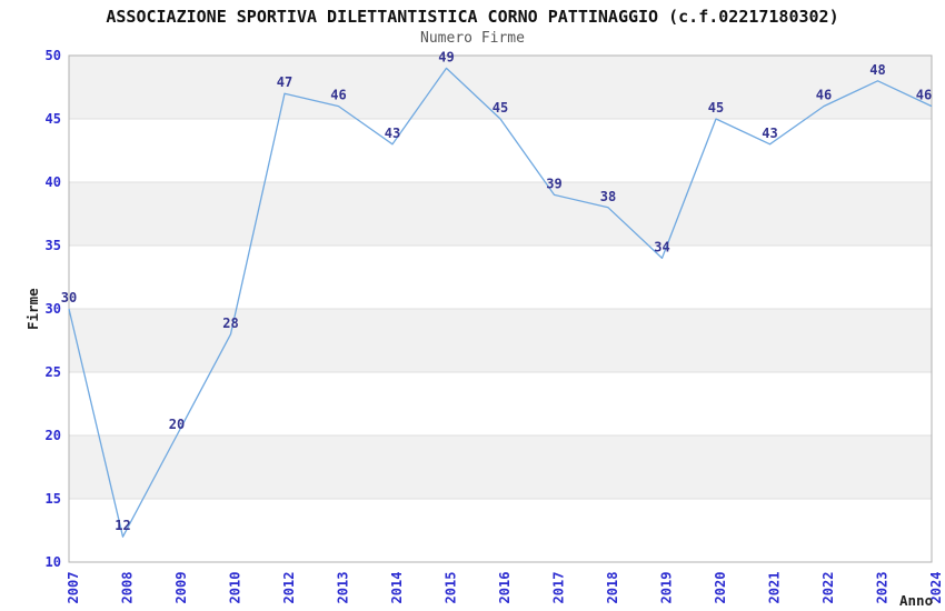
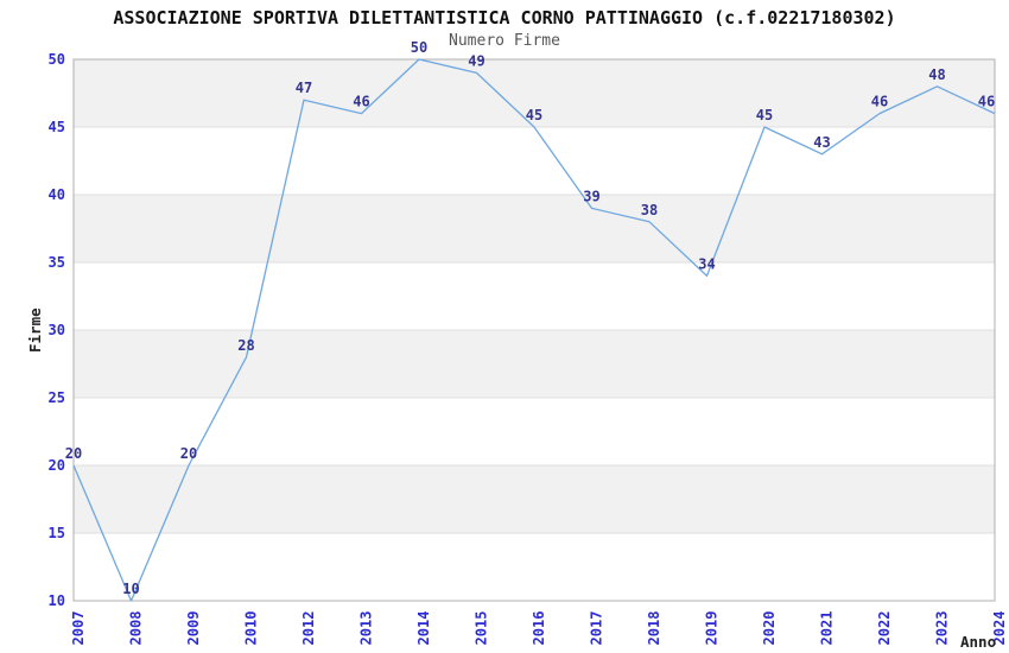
2007: 30 -> 20
2008: 12 -> 10
2014: 43 -> 50
